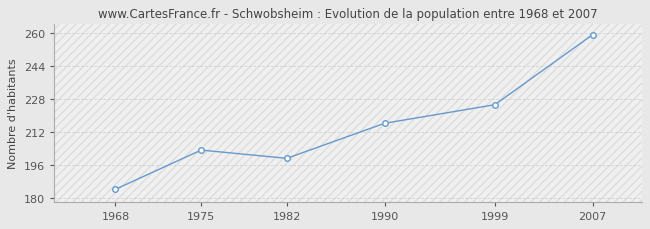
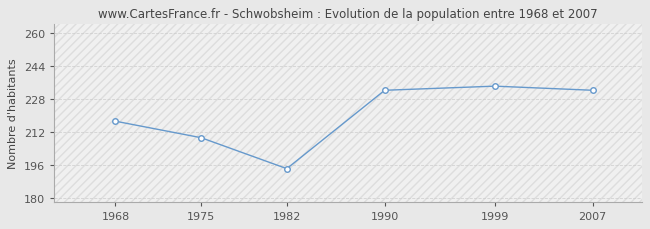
1968: 184 -> 217
1975: 203 -> 209
1982: 199 -> 194
1990: 216 -> 232
1999: 225 -> 234
2007: 259 -> 232
